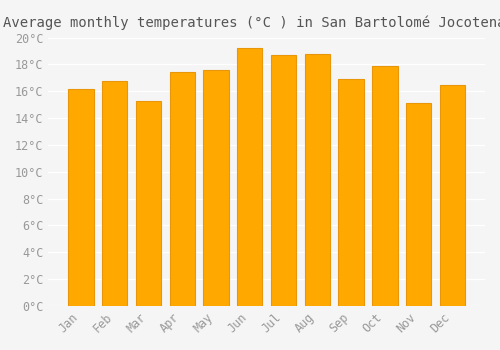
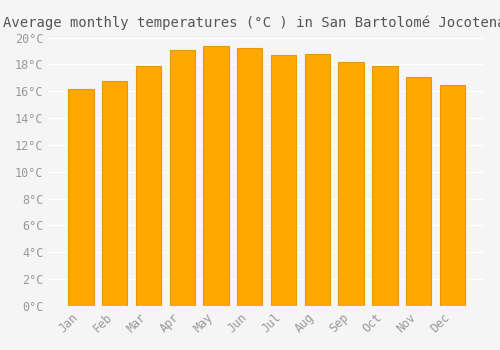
Mar: 15.3°C -> 17.9°C
Apr: 17.4°C -> 19.1°C
May: 17.6°C -> 19.4°C
Sep: 16.9°C -> 18.2°C
Nov: 15.1°C -> 17.1°C
